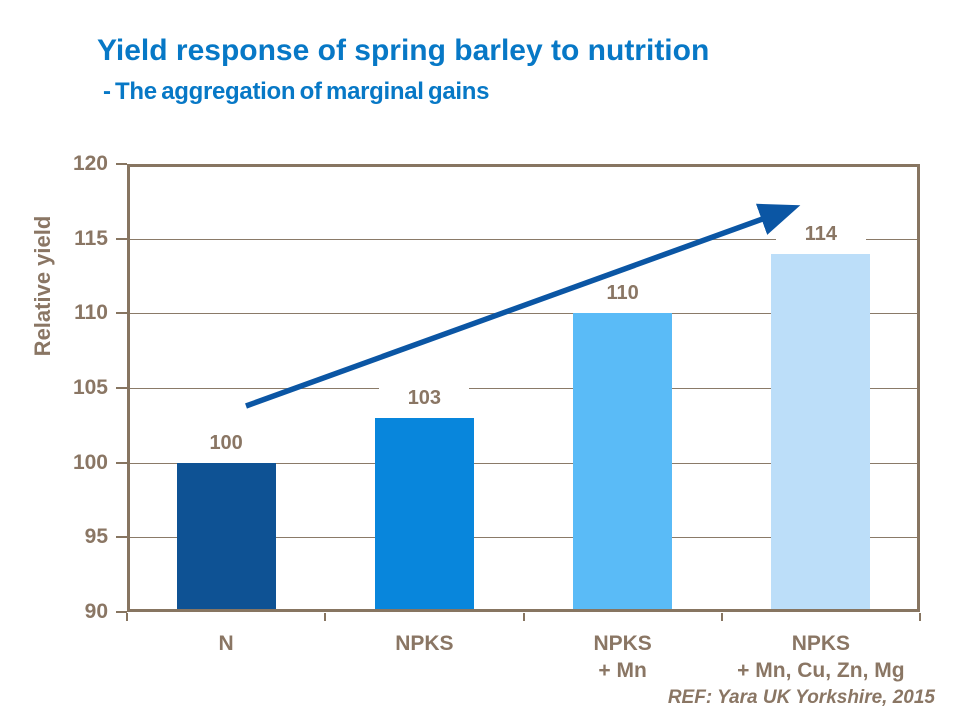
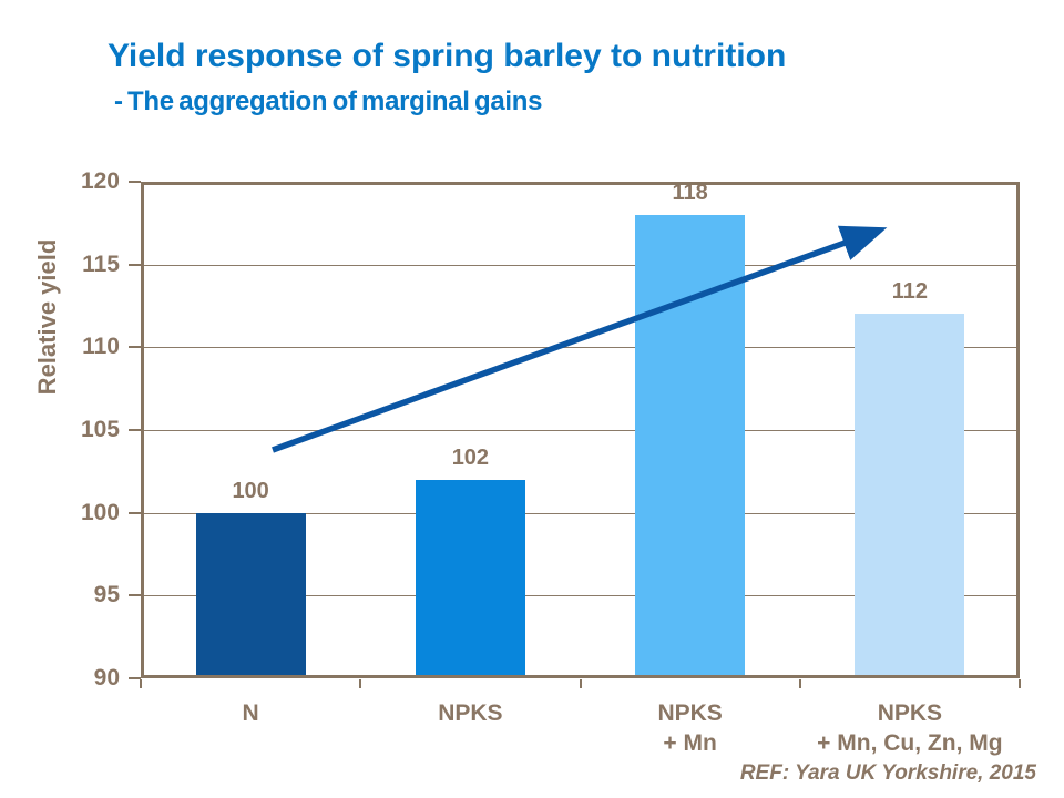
NPKS: 103 -> 102
NPKS + Mn: 110 -> 118
NPKS + Mn, Cu, Zn, Mg: 114 -> 112
